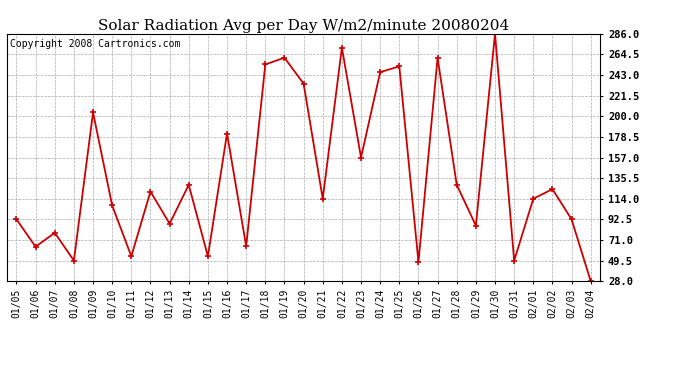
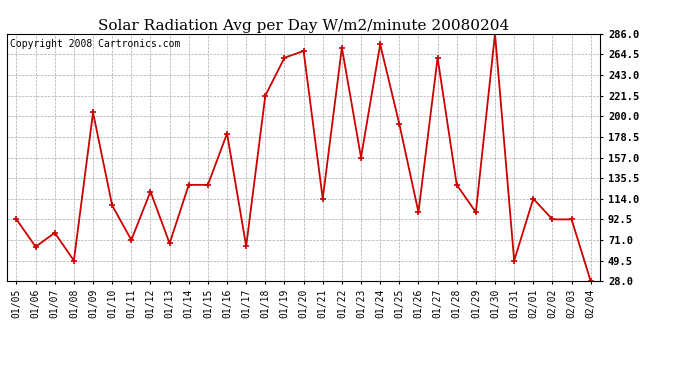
01/11: 54 -> 71
01/13: 88 -> 68
01/15: 54 -> 128
01/18: 254 -> 222
01/20: 234 -> 268
01/24: 246 -> 275
01/25: 252 -> 192
01/26: 48 -> 100
01/29: 86 -> 100
02/02: 124 -> 92
